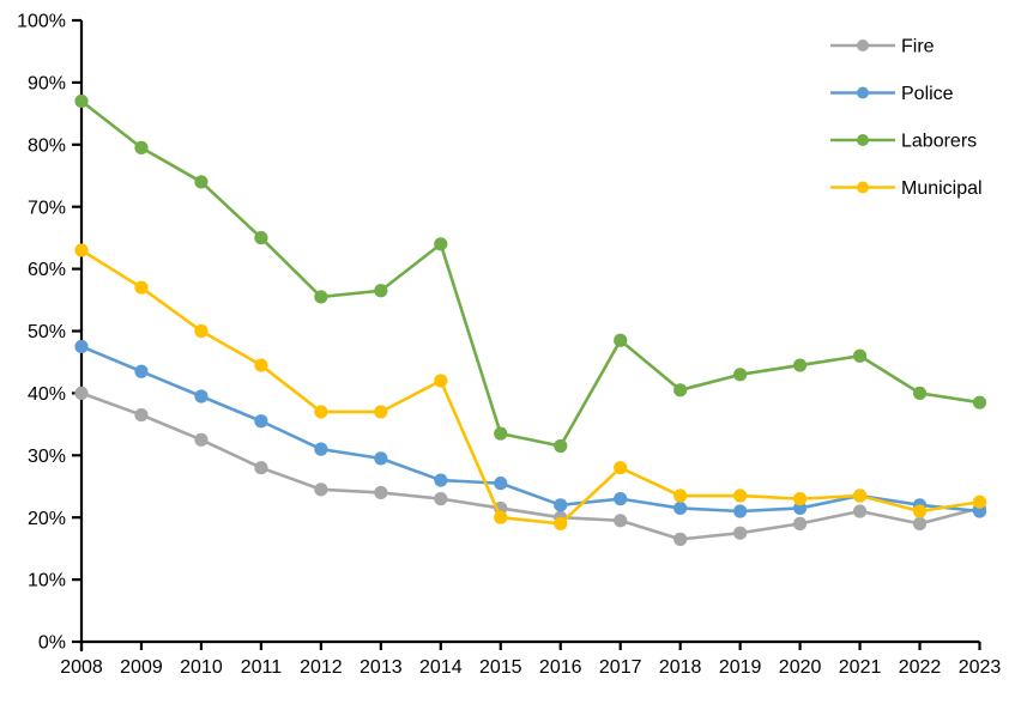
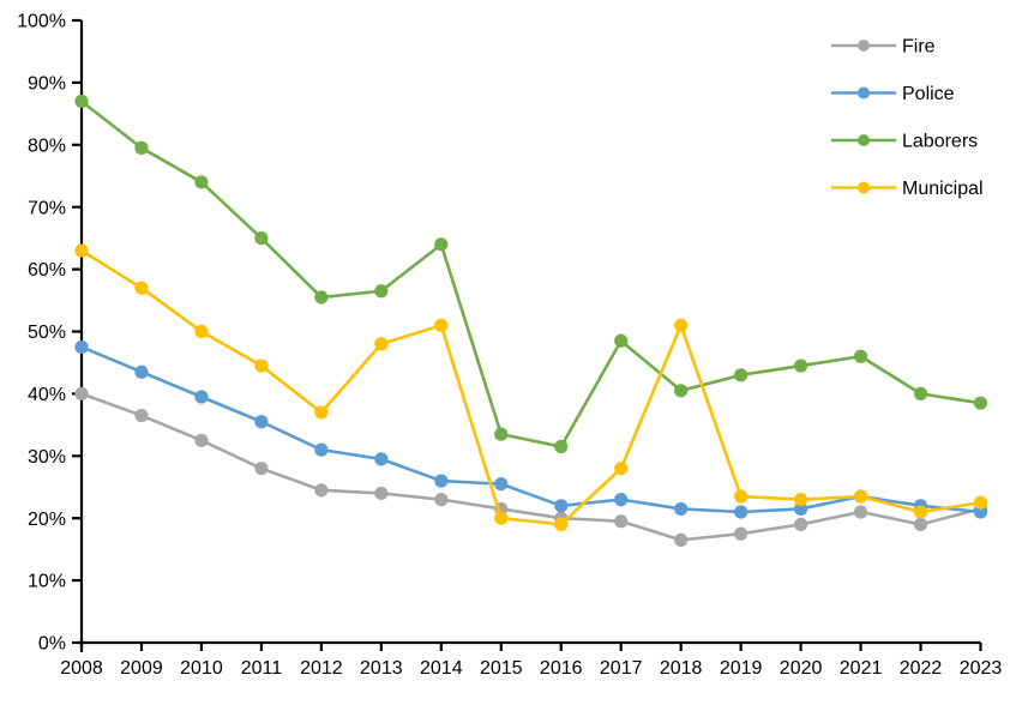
Municipal/2013: 37% -> 48%
Municipal/2014: 42% -> 51%
Municipal/2018: 24% -> 51%
